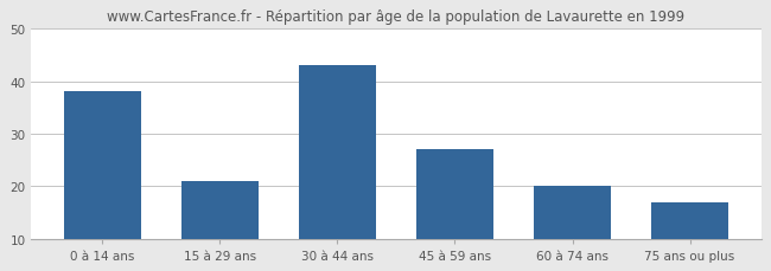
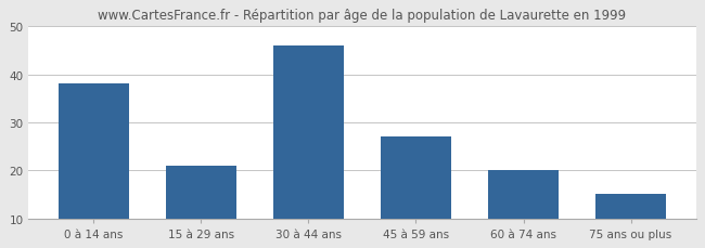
30 à 44 ans: 43 -> 46
75 ans ou plus: 17 -> 15
